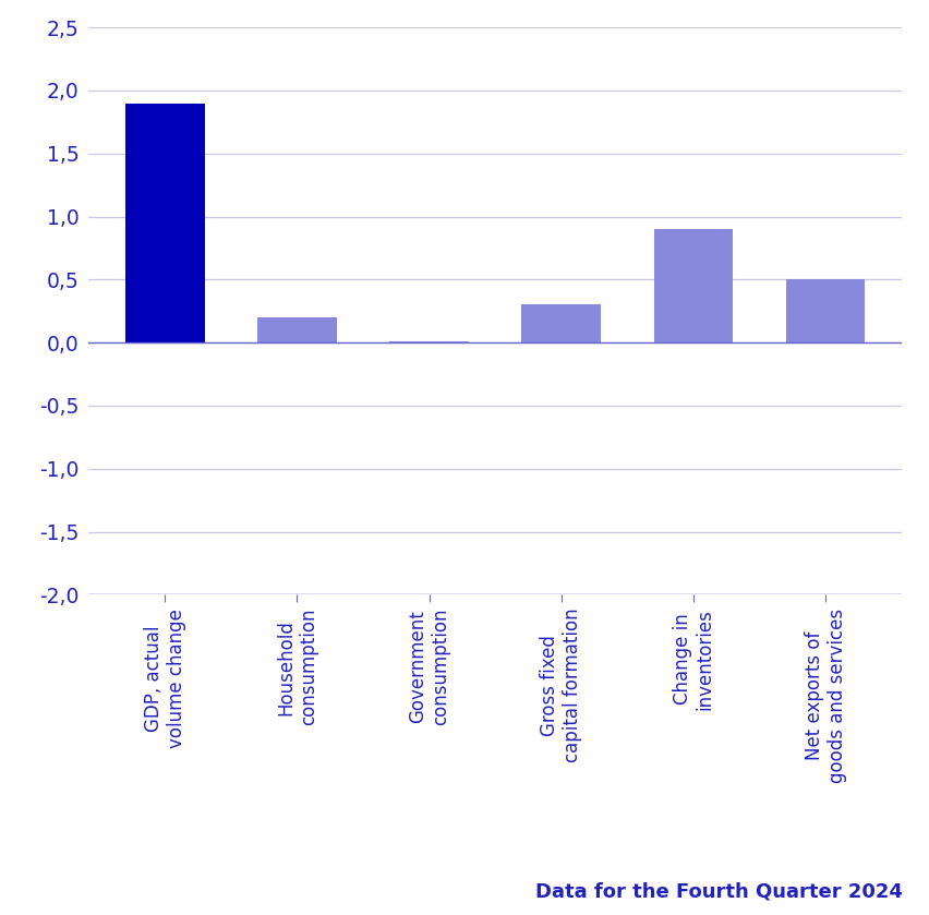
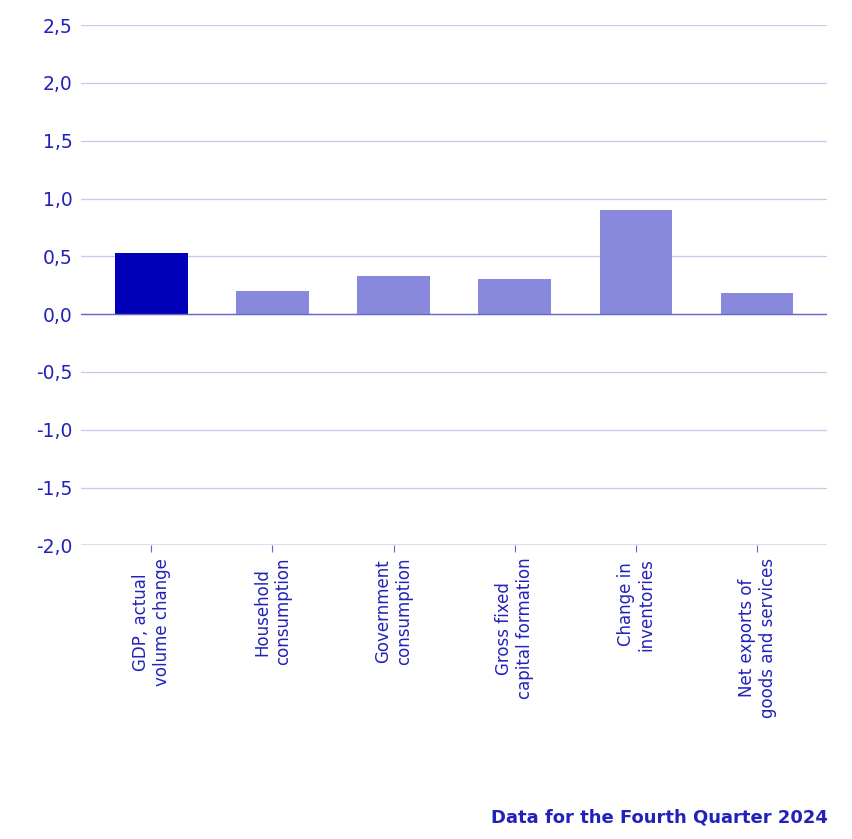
GDP, actual volume change: 1,90 -> 0,53
Government consumption: 0,01 -> 0,33
Net exports of goods and services: 0,50 -> 0,18
